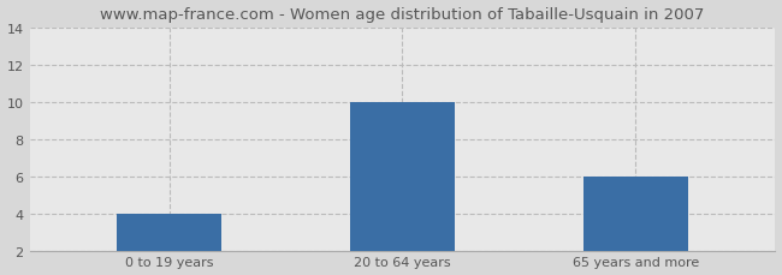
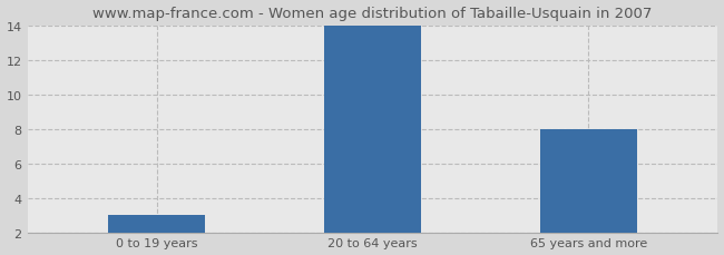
0 to 19 years: 4 -> 3
20 to 64 years: 10 -> 14
65 years and more: 6 -> 8
